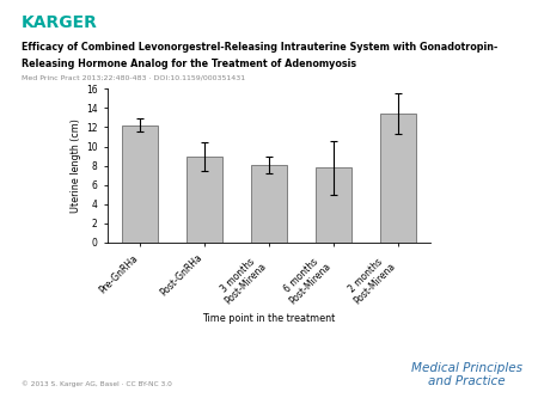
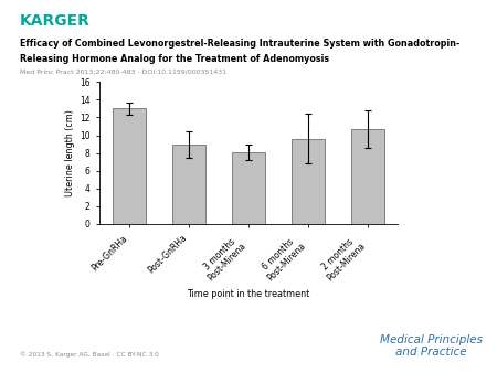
Pre-GnRHa: 12.2 -> 13.0
6 months Post-Mirena: 7.8 -> 9.6
2 months Post-Mirena: 13.4 -> 10.7
